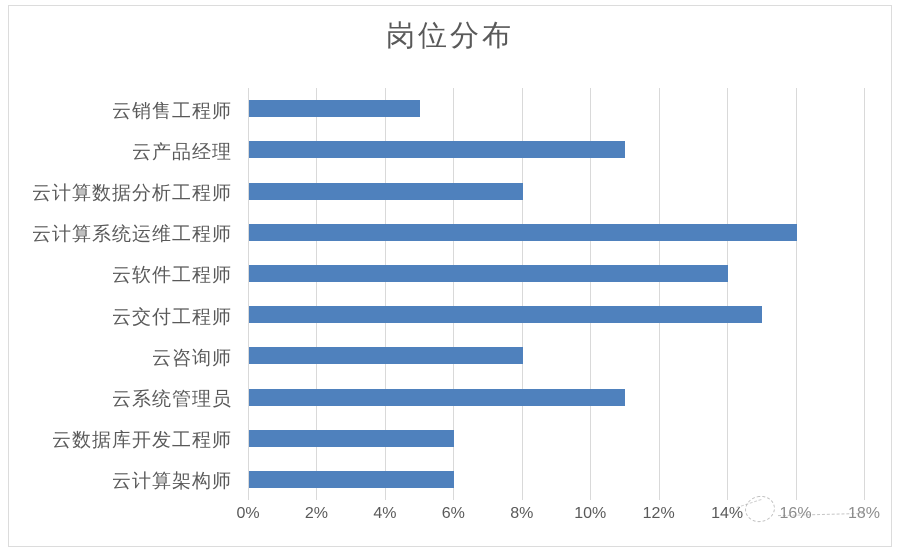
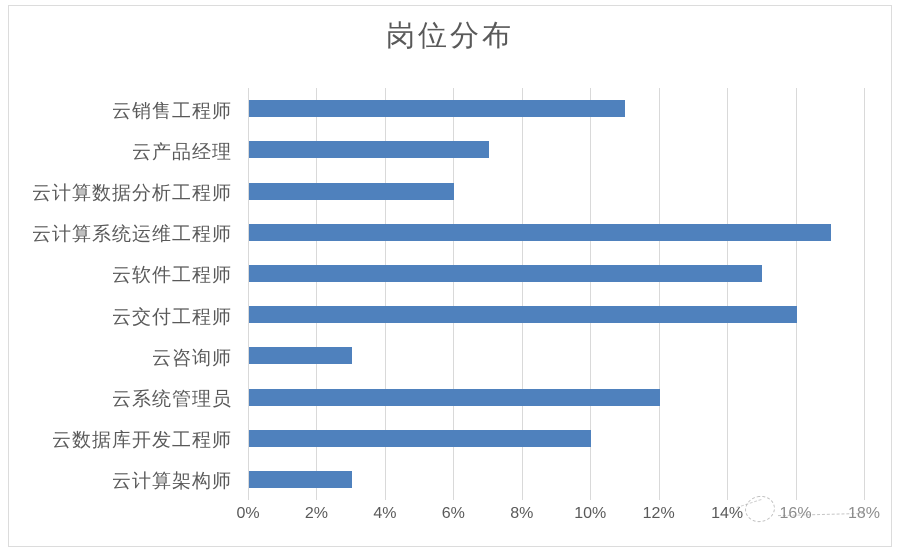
云销售工程师: 5% -> 11%
云产品经理: 11% -> 7%
云计算数据分析工程师: 8% -> 6%
云计算系统运维工程师: 16% -> 17%
云软件工程师: 14% -> 15%
云交付工程师: 15% -> 16%
云咨询师: 8% -> 3%
云系统管理员: 11% -> 12%
云数据库开发工程师: 6% -> 10%
云计算架构师: 6% -> 3%
